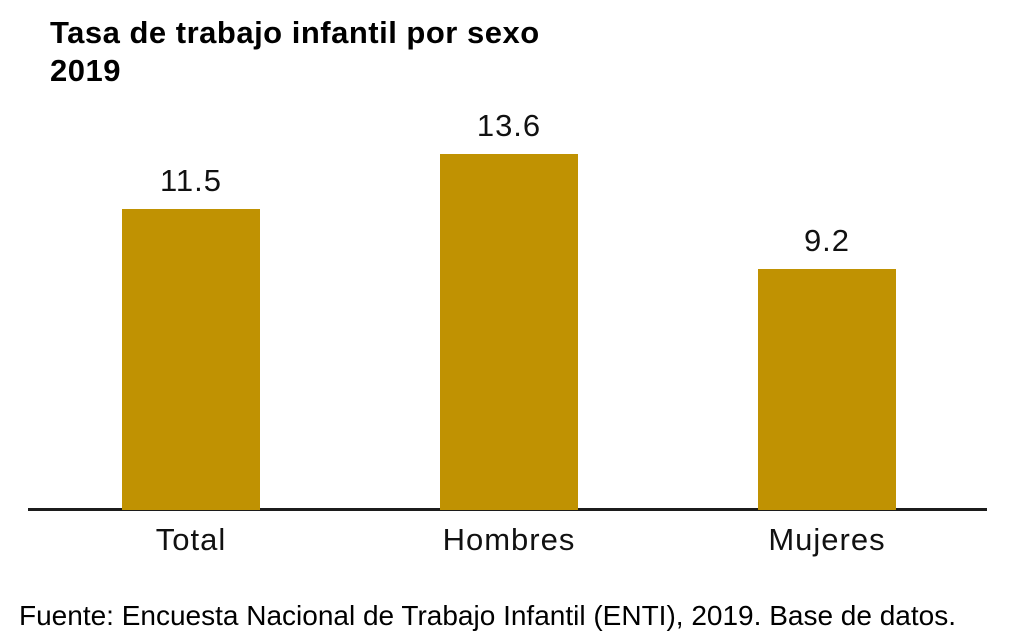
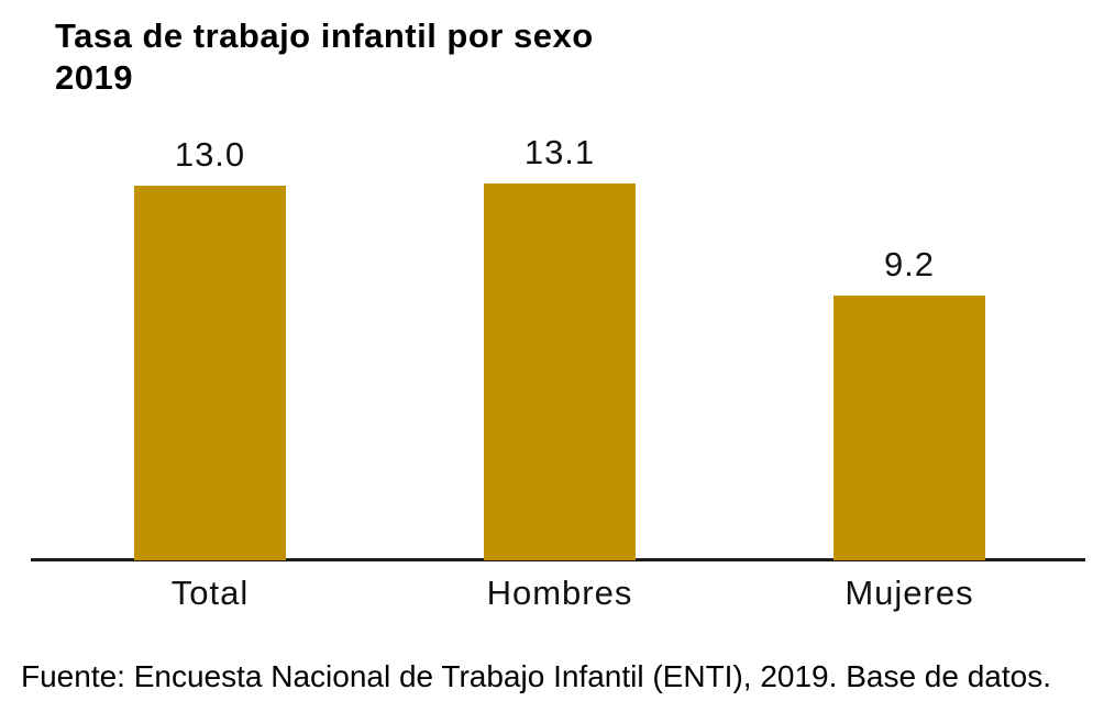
Total: 11.5 -> 13.0
Hombres: 13.6 -> 13.1
